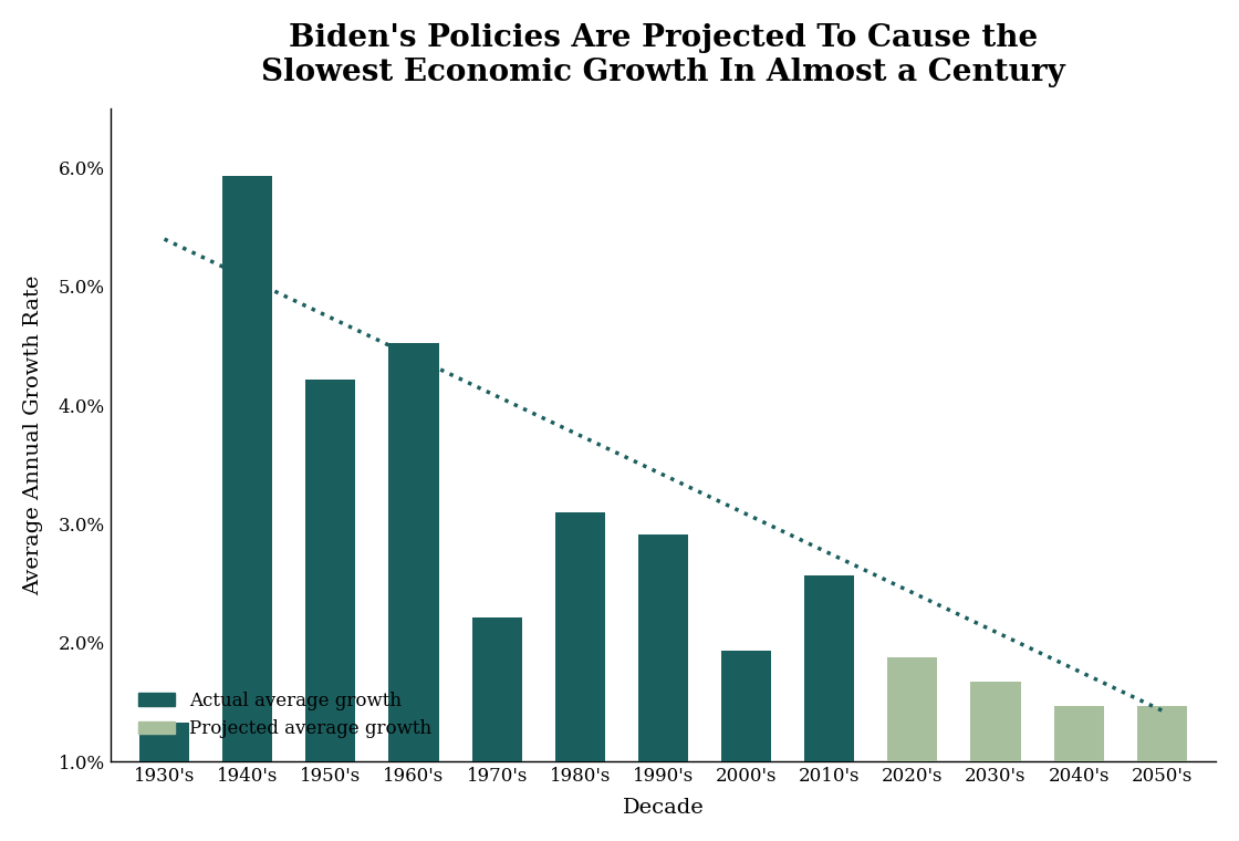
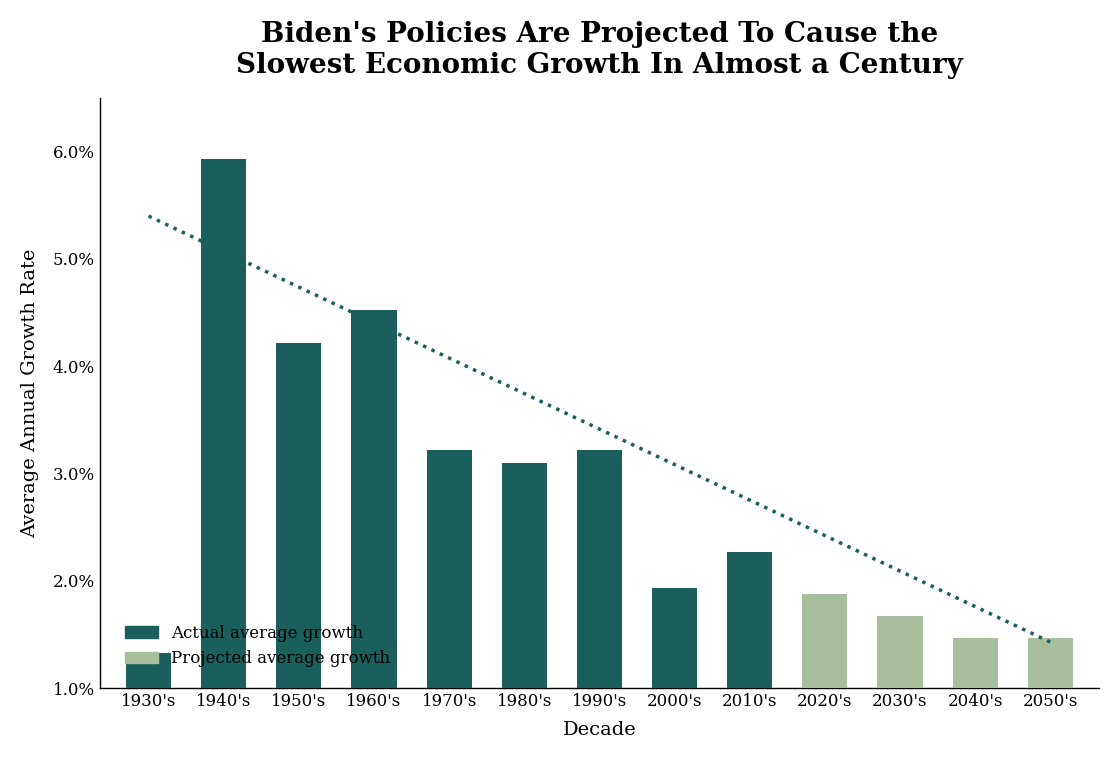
1970's: 2.21% -> 3.22%
1990's: 2.91% -> 3.22%
2010's: 2.57% -> 2.27%
